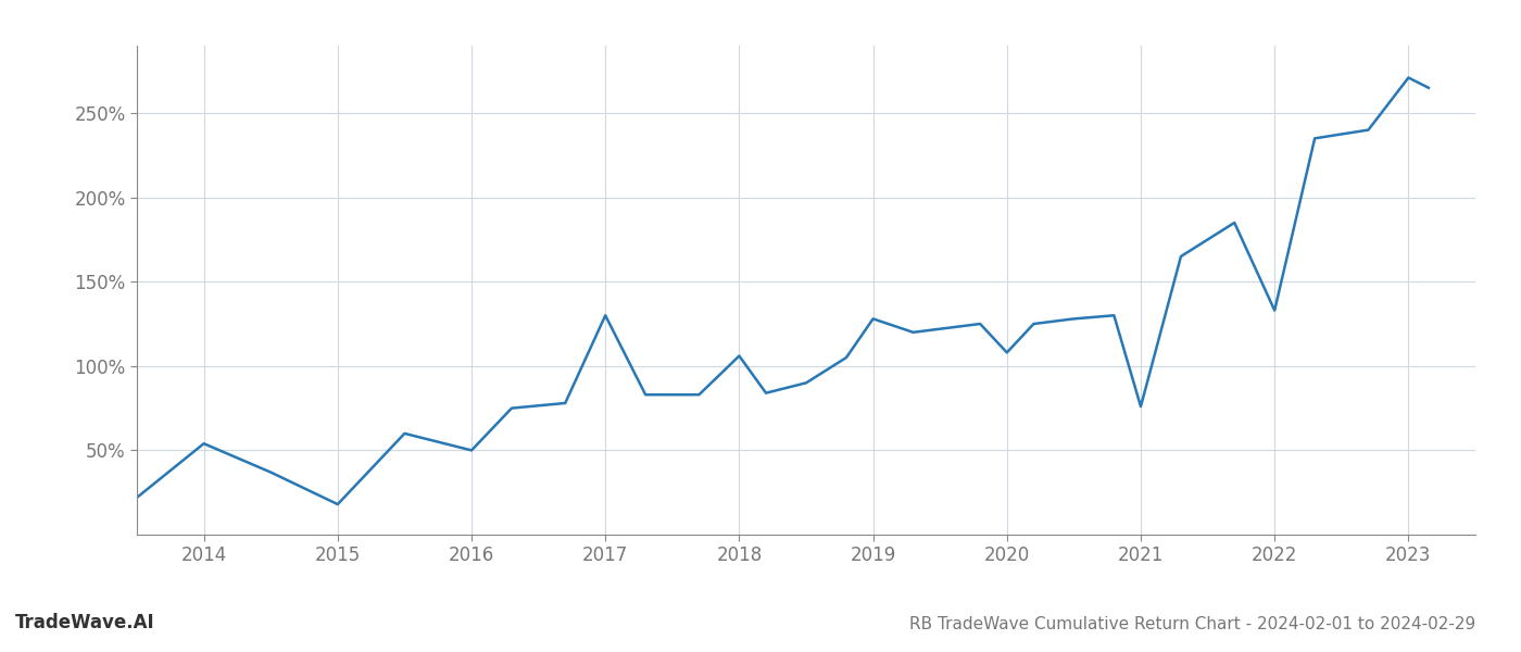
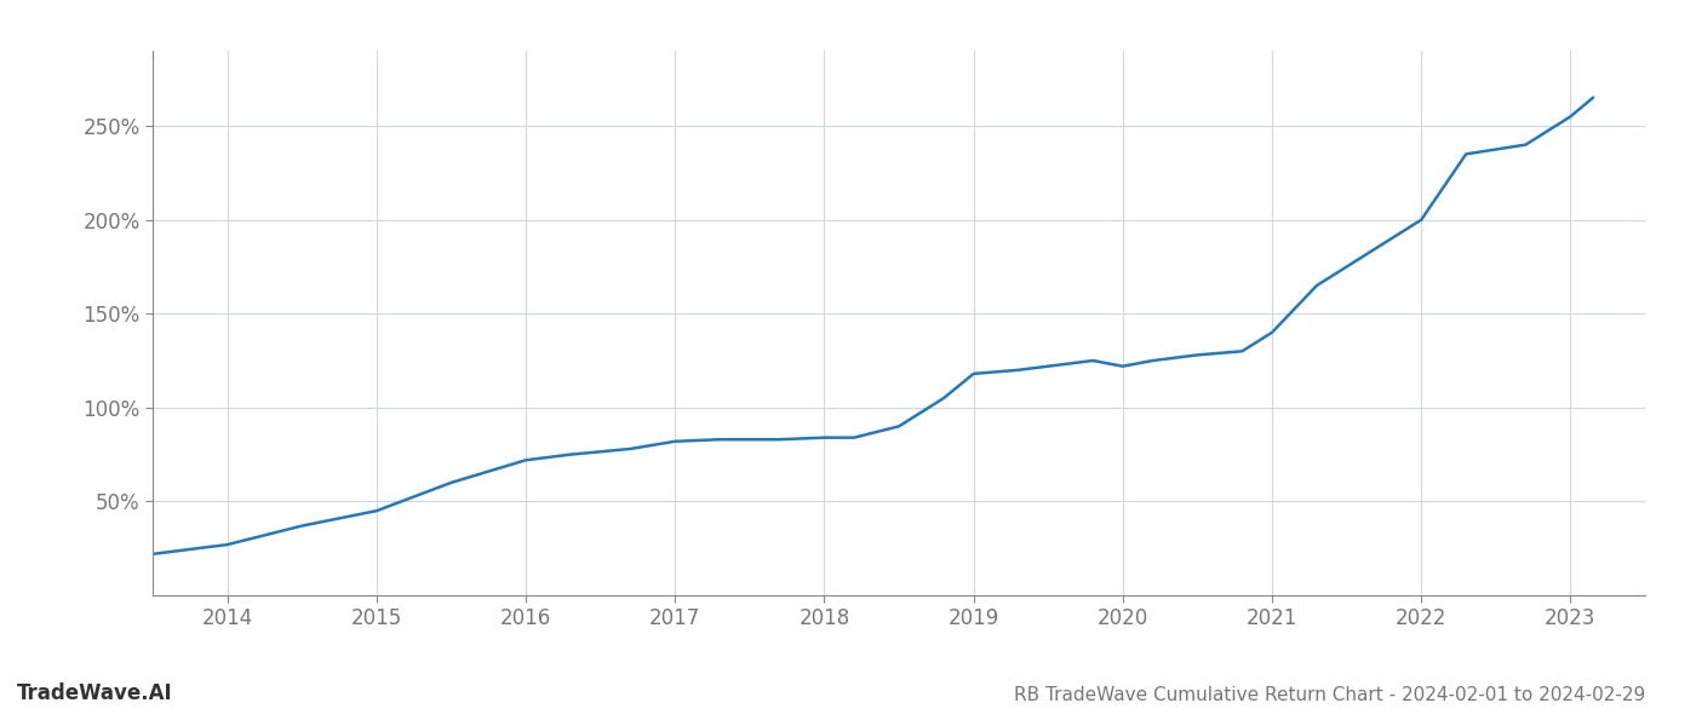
2014: 54% -> 27%
2015: 18% -> 45%
2016: 50% -> 72%
2017: 130% -> 82%
2018: 106% -> 84%
2019: 128% -> 118%
2020: 108% -> 122%
2021: 76% -> 140%
2022: 133% -> 200%
2023: 271% -> 255%
